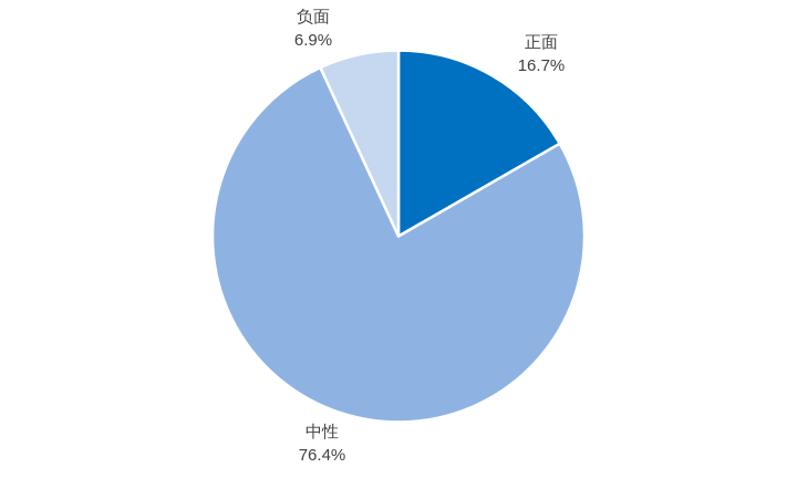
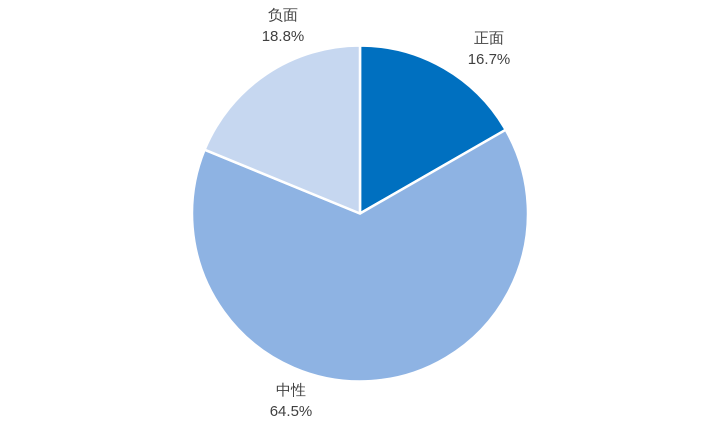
中性: 76.4% -> 64.5%
负面: 6.9% -> 18.8%
